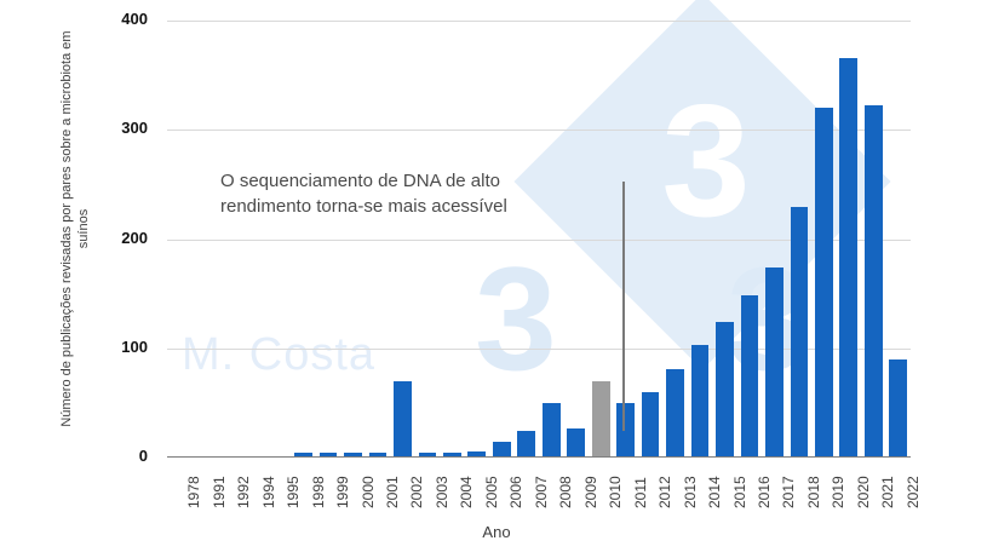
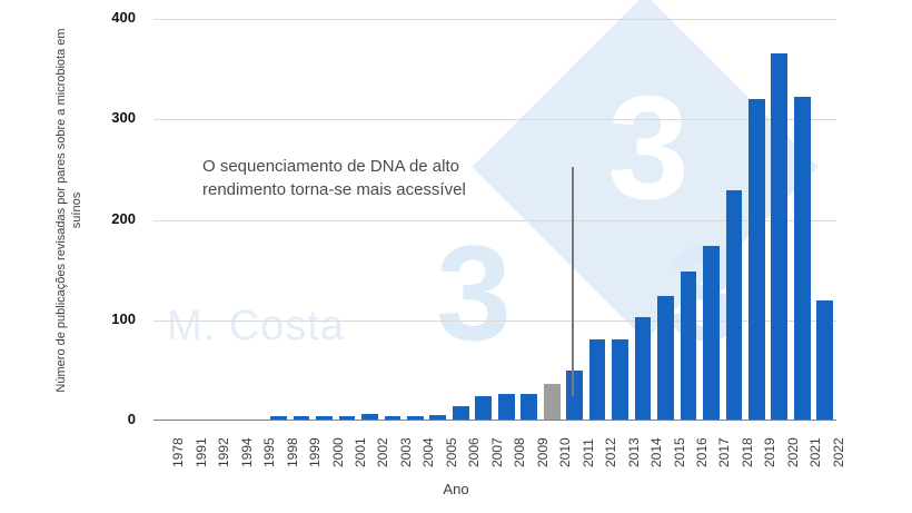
2002: 70 -> 10
2008: 50 -> 30
2010: 70 -> 40
2012: 60 -> 80
2022: 90 -> 120
